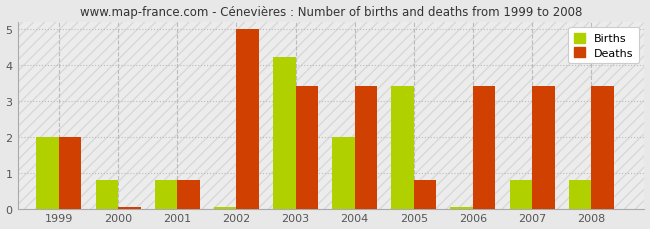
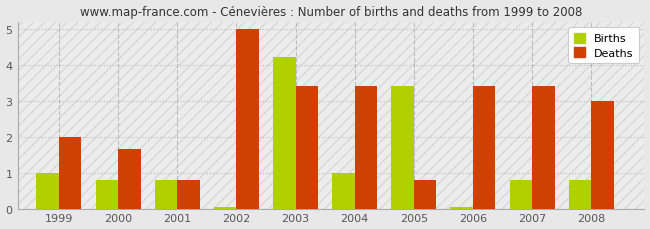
Births/1999: 2.00 -> 1.00
Deaths/2000: 0.05 -> 1.65
Births/2004: 2.00 -> 1.00
Deaths/2008: 3.40 -> 3.00
